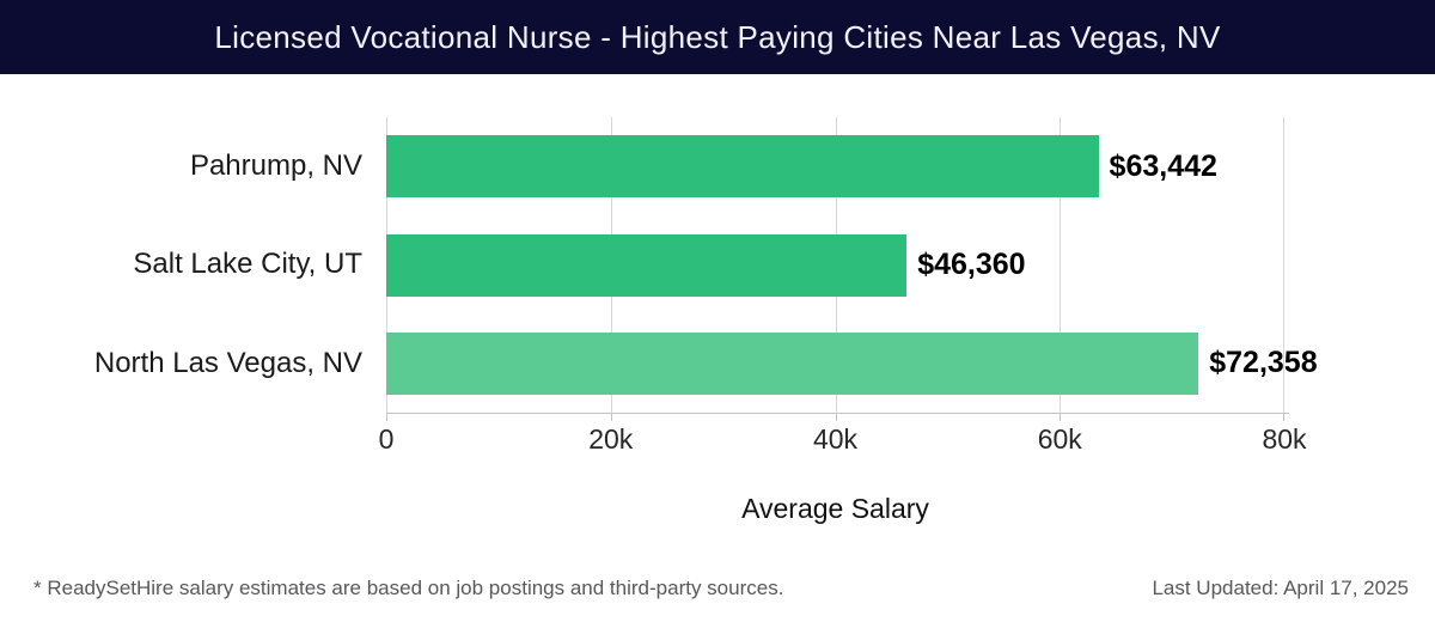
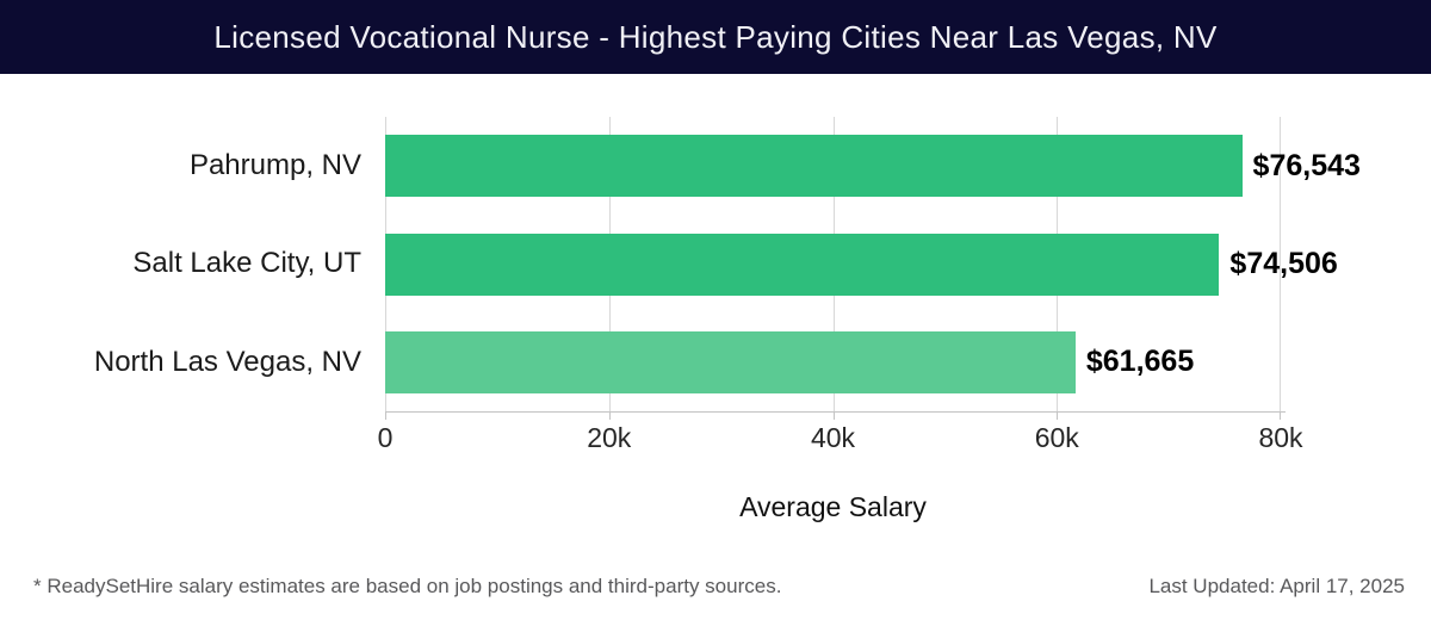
Pahrump, NV: $63,442 -> $76,543
Salt Lake City, UT: $46,360 -> $74,506
North Las Vegas, NV: $72,358 -> $61,665
